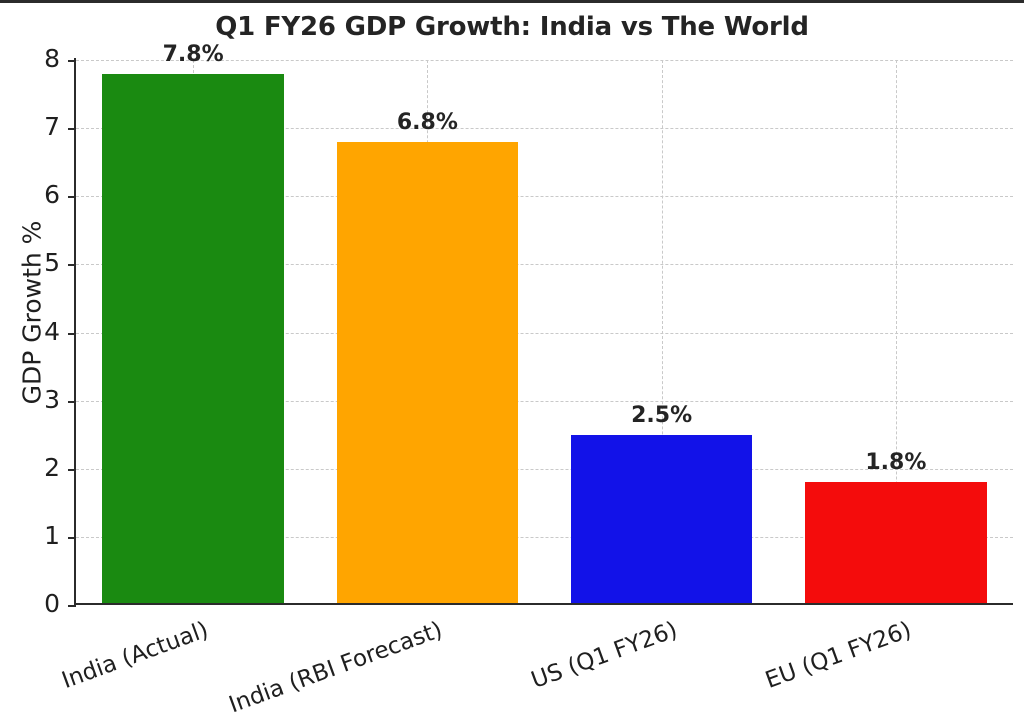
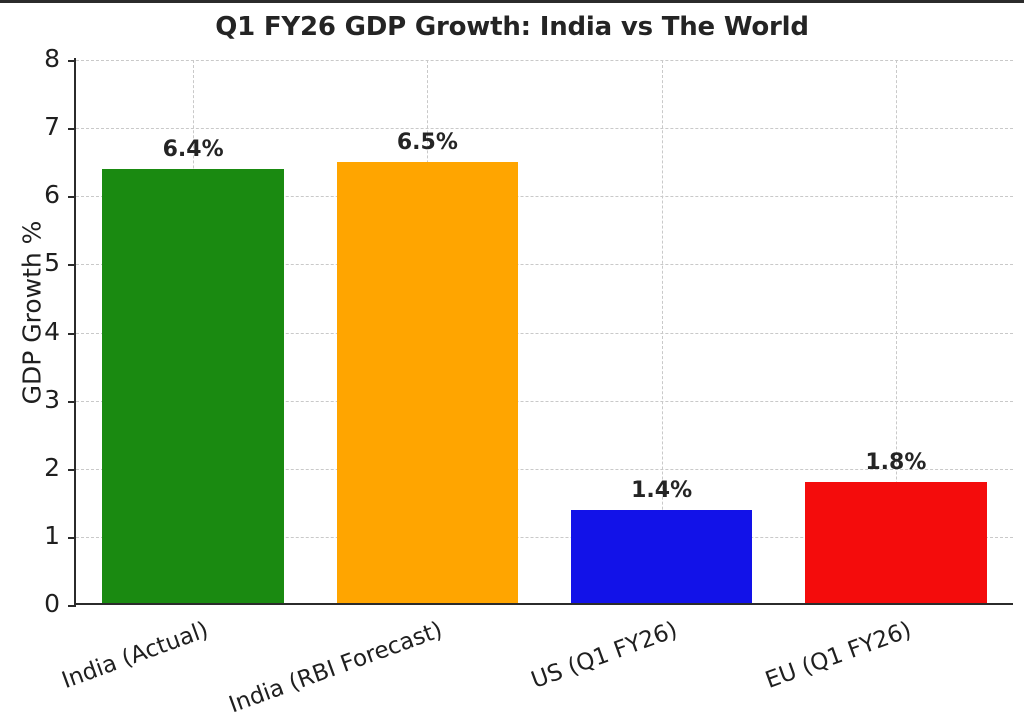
India (Actual): 7.8% -> 6.4%
India (RBI Forecast): 6.8% -> 6.5%
US (Q1 FY26): 2.5% -> 1.4%
